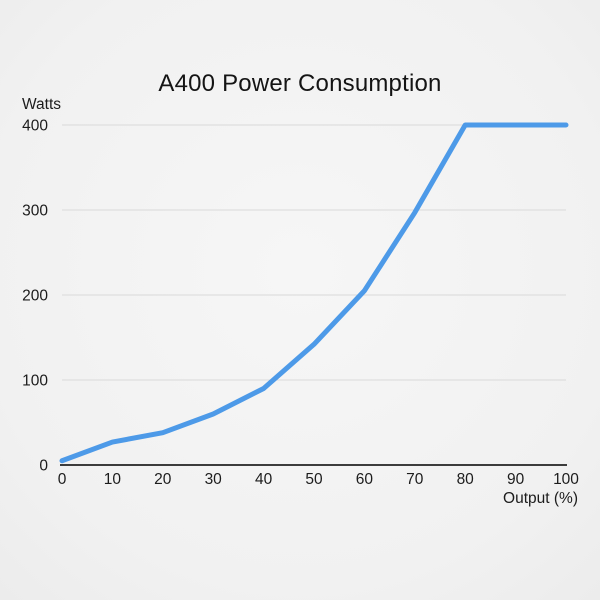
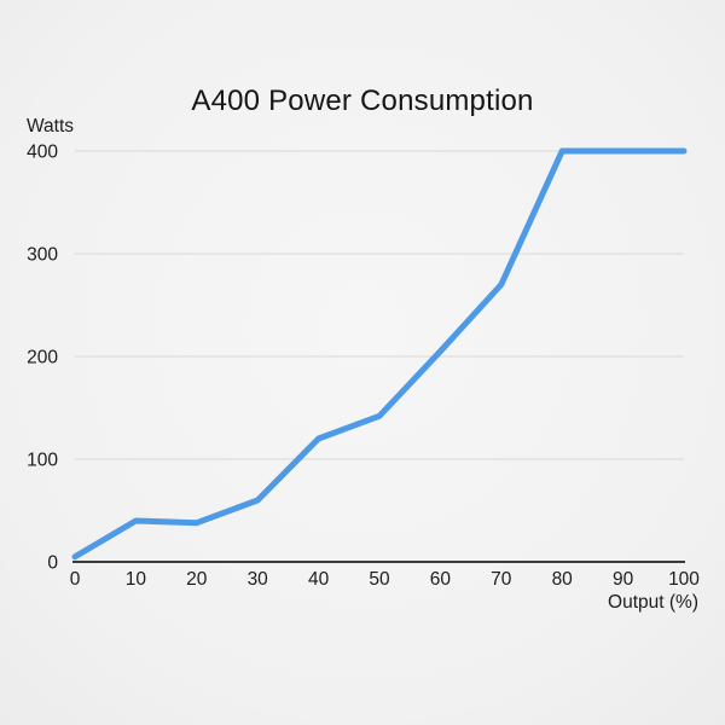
10: 30 -> 40
40: 90 -> 120
70: 300 -> 270
